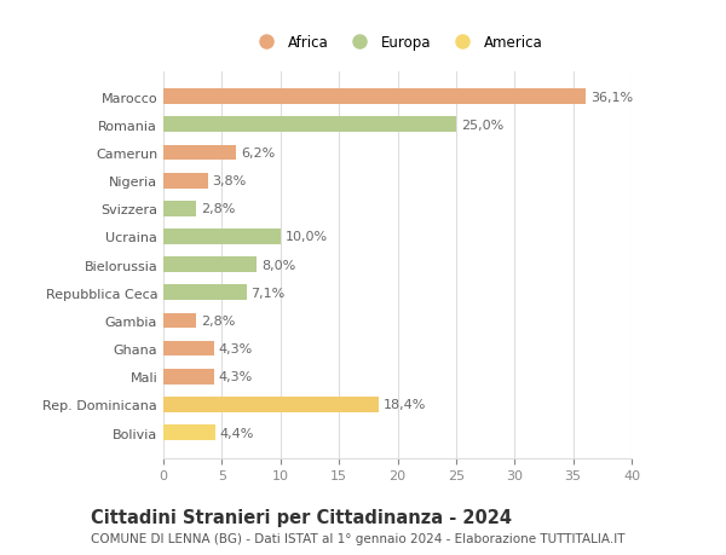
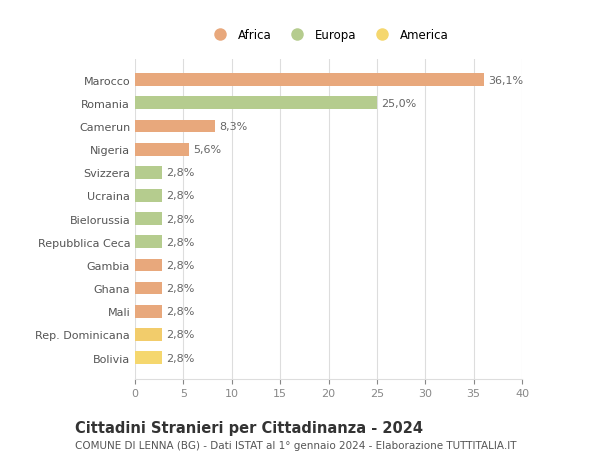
Camerun: 6,2% -> 8,3%
Nigeria: 3,8% -> 5,6%
Ucraina: 10,0% -> 2,8%
Bielorussia: 8,0% -> 2,8%
Repubblica Ceca: 7,1% -> 2,8%
Ghana: 4,3% -> 2,8%
Mali: 4,3% -> 2,8%
Rep. Dominicana: 18,4% -> 2,8%
Bolivia: 4,4% -> 2,8%
